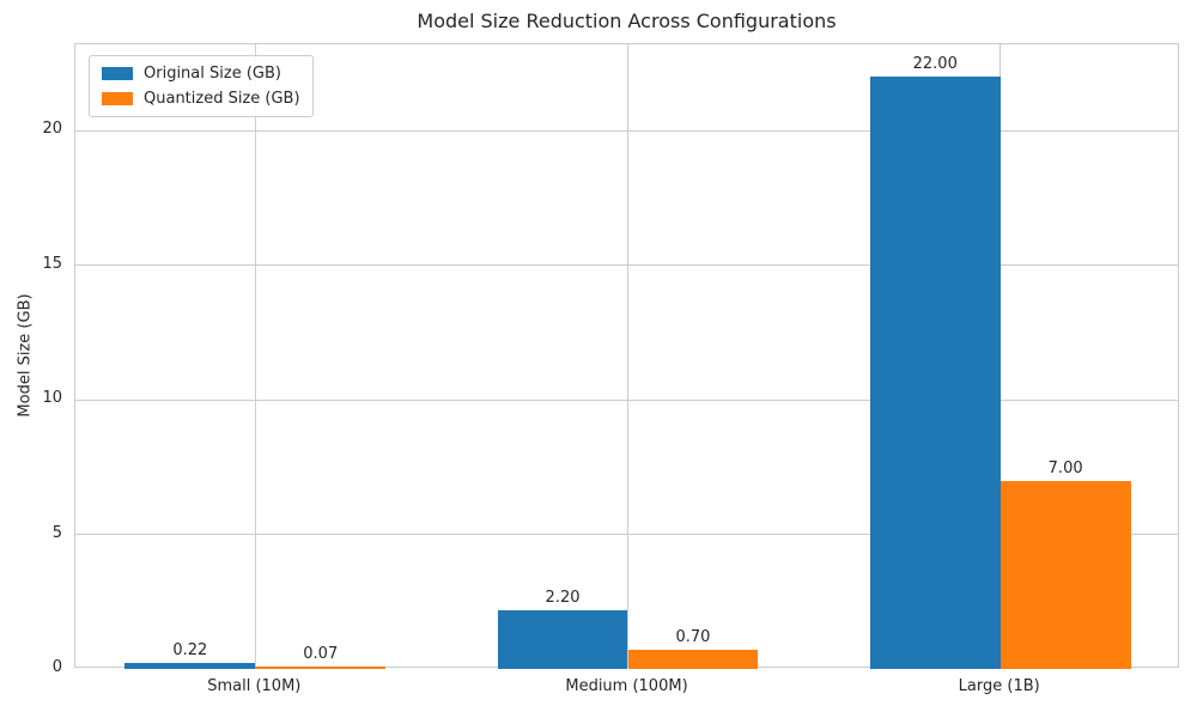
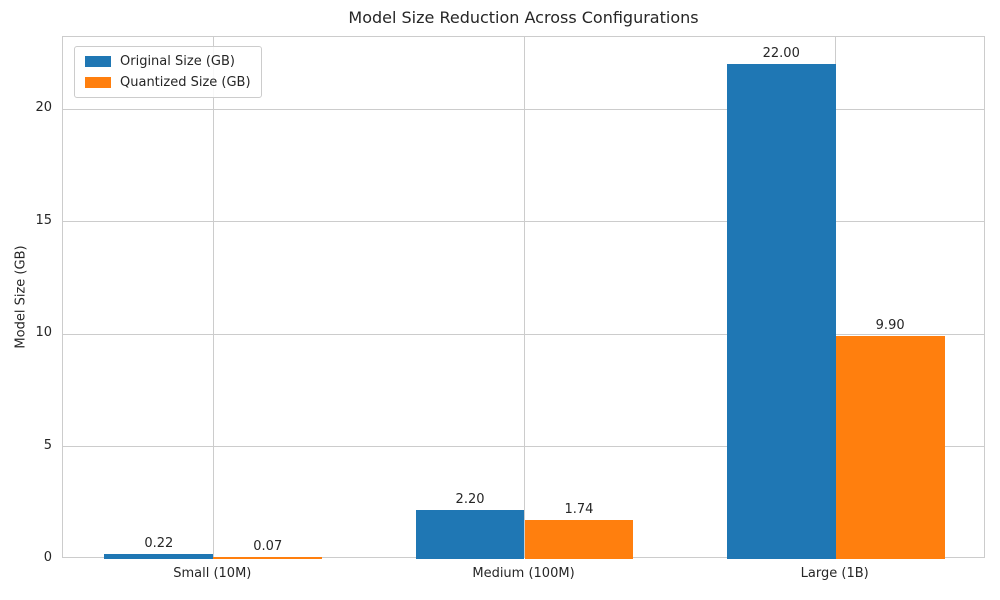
Quantized Size (GB)/Medium (100M): 0.70 -> 1.74
Quantized Size (GB)/Large (1B): 7.00 -> 9.90
